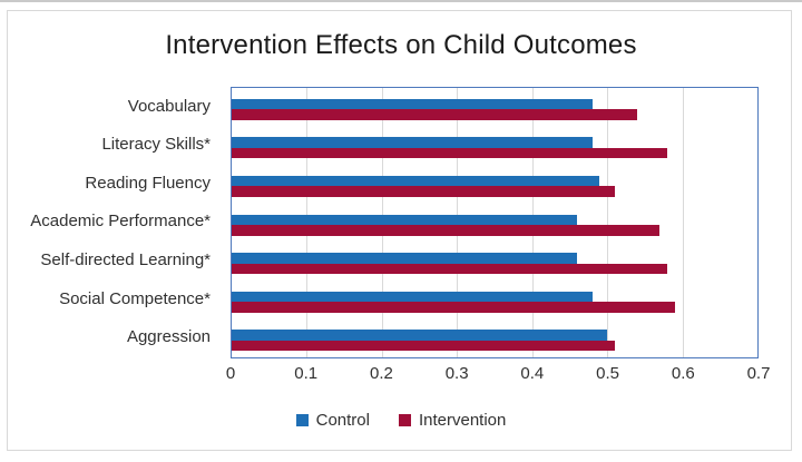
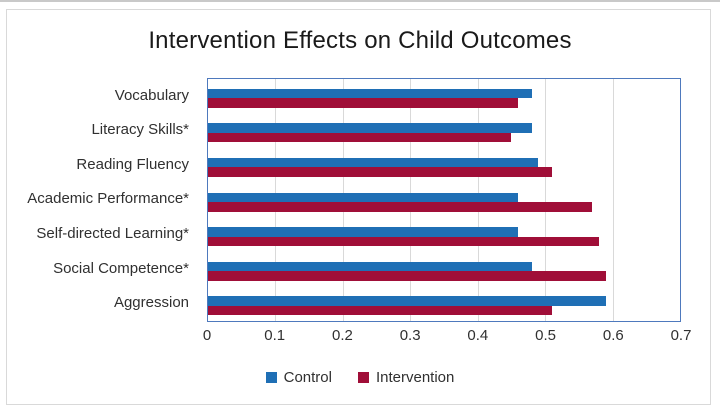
Intervention/Vocabulary: 0.54 -> 0.46
Intervention/Literacy Skills*: 0.58 -> 0.45
Control/Aggression: 0.50 -> 0.59
